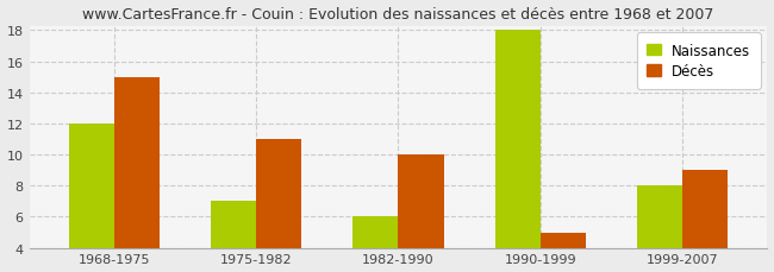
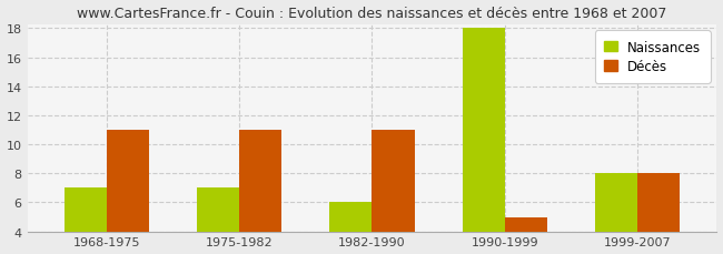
Naissances/1968-1975: 12 -> 7
Décès/1968-1975: 15 -> 11
Décès/1982-1990: 10 -> 11
Décès/1999-2007: 9 -> 8
